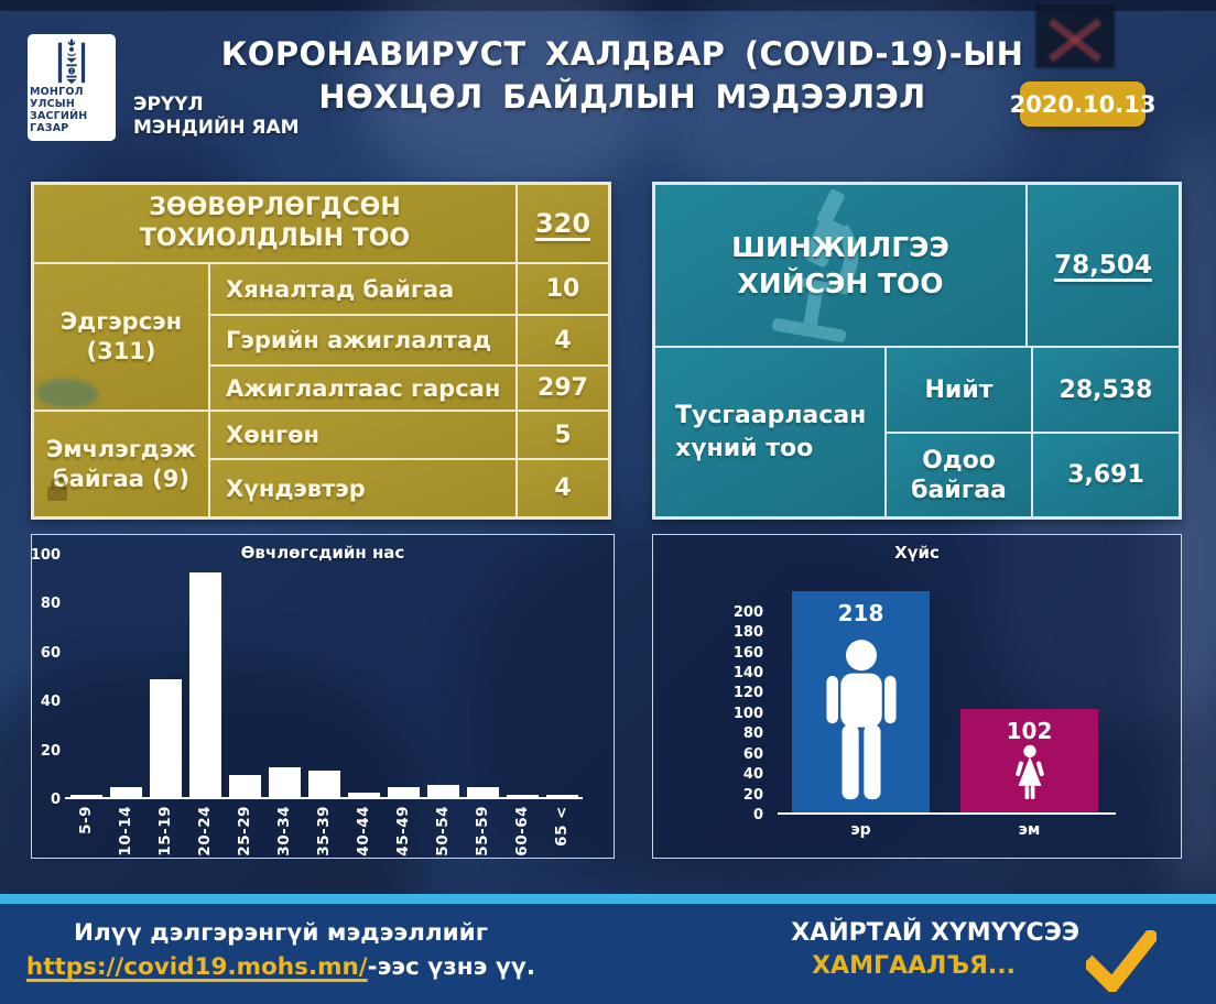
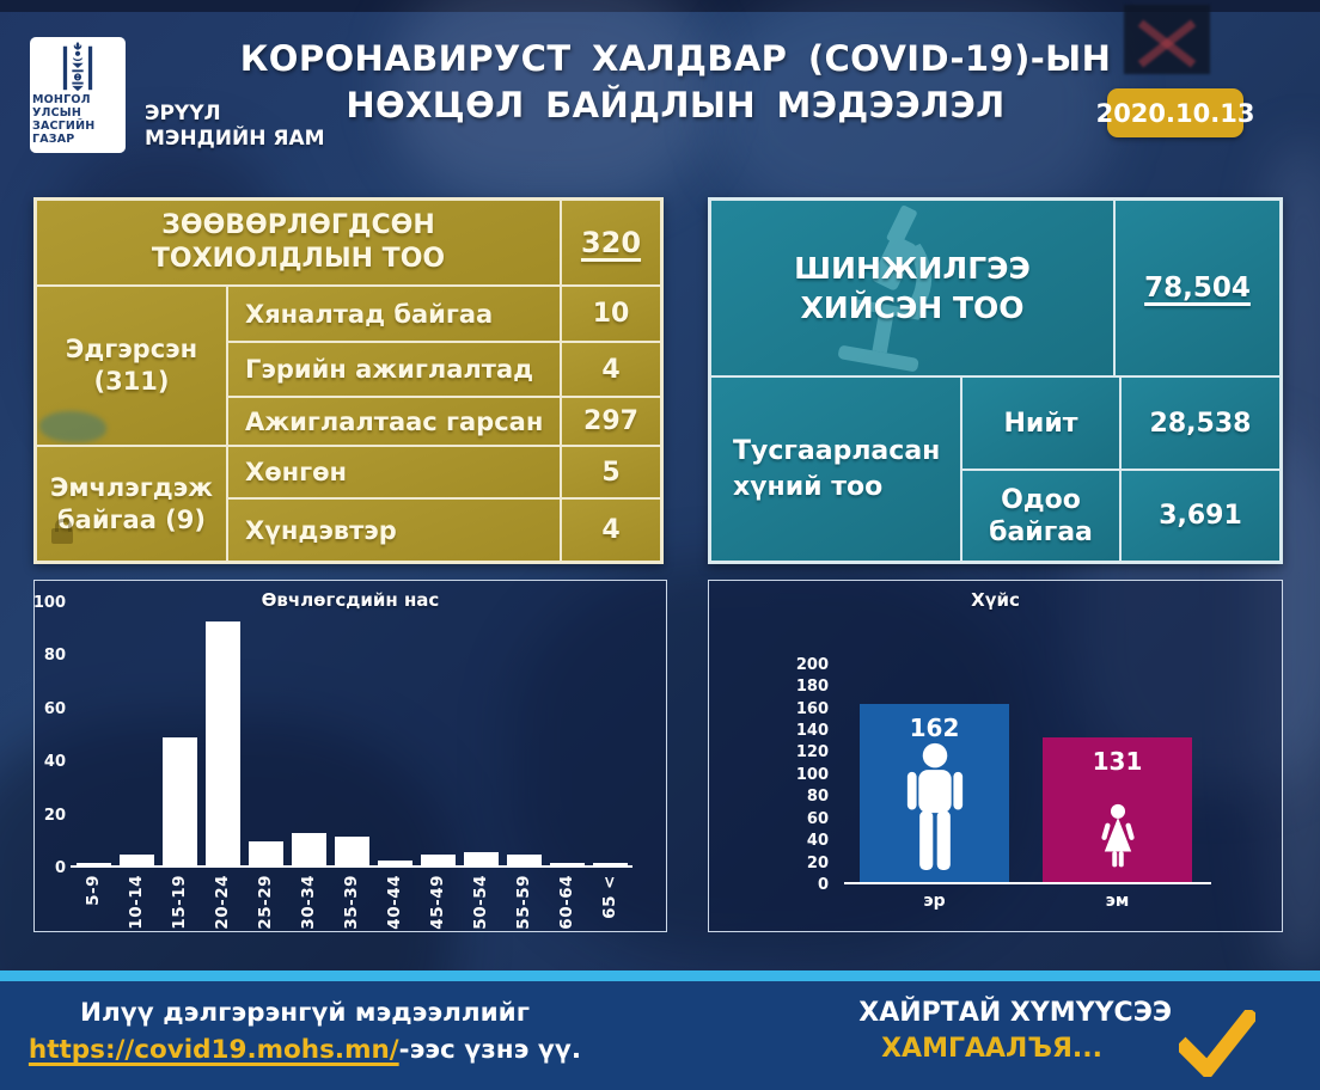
Хүйс/эр: 218 -> 162
Хүйс/эм: 102 -> 131
